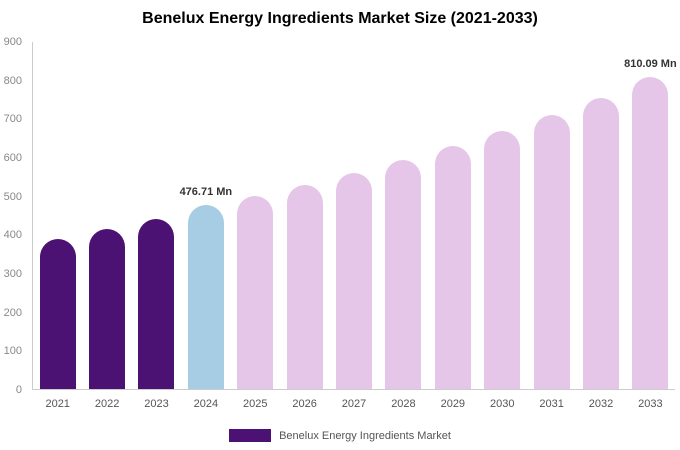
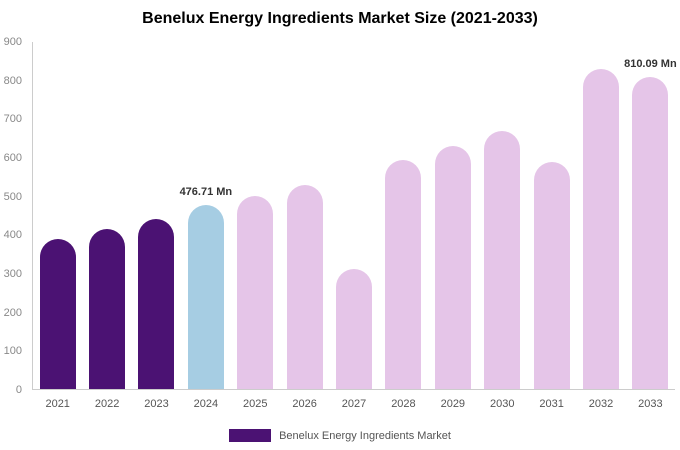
2027: 560 -> 310
2031: 710 -> 590
2032: 760 -> 830
